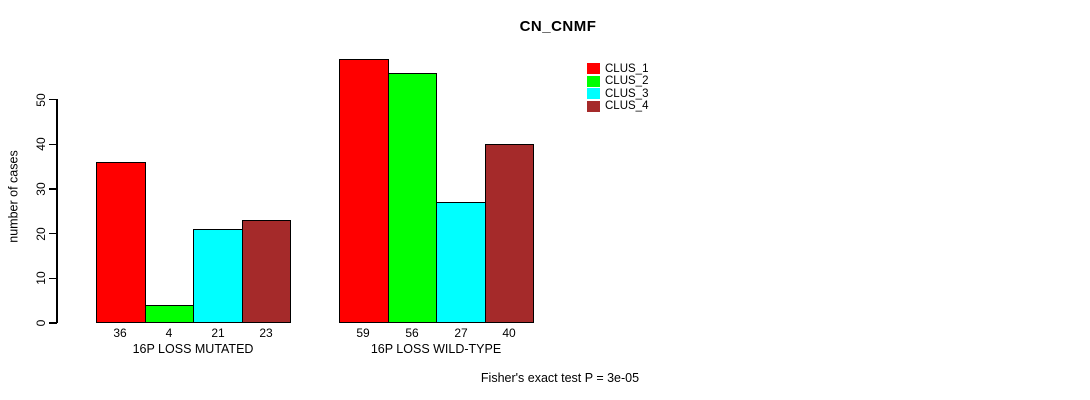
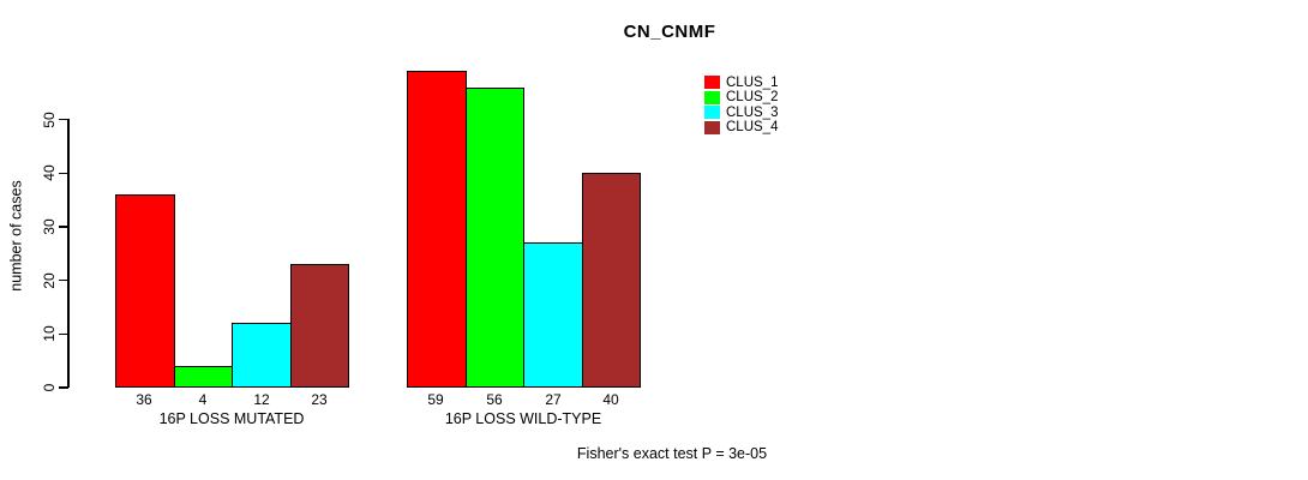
CLUS_3/16P LOSS MUTATED: 21 -> 12
